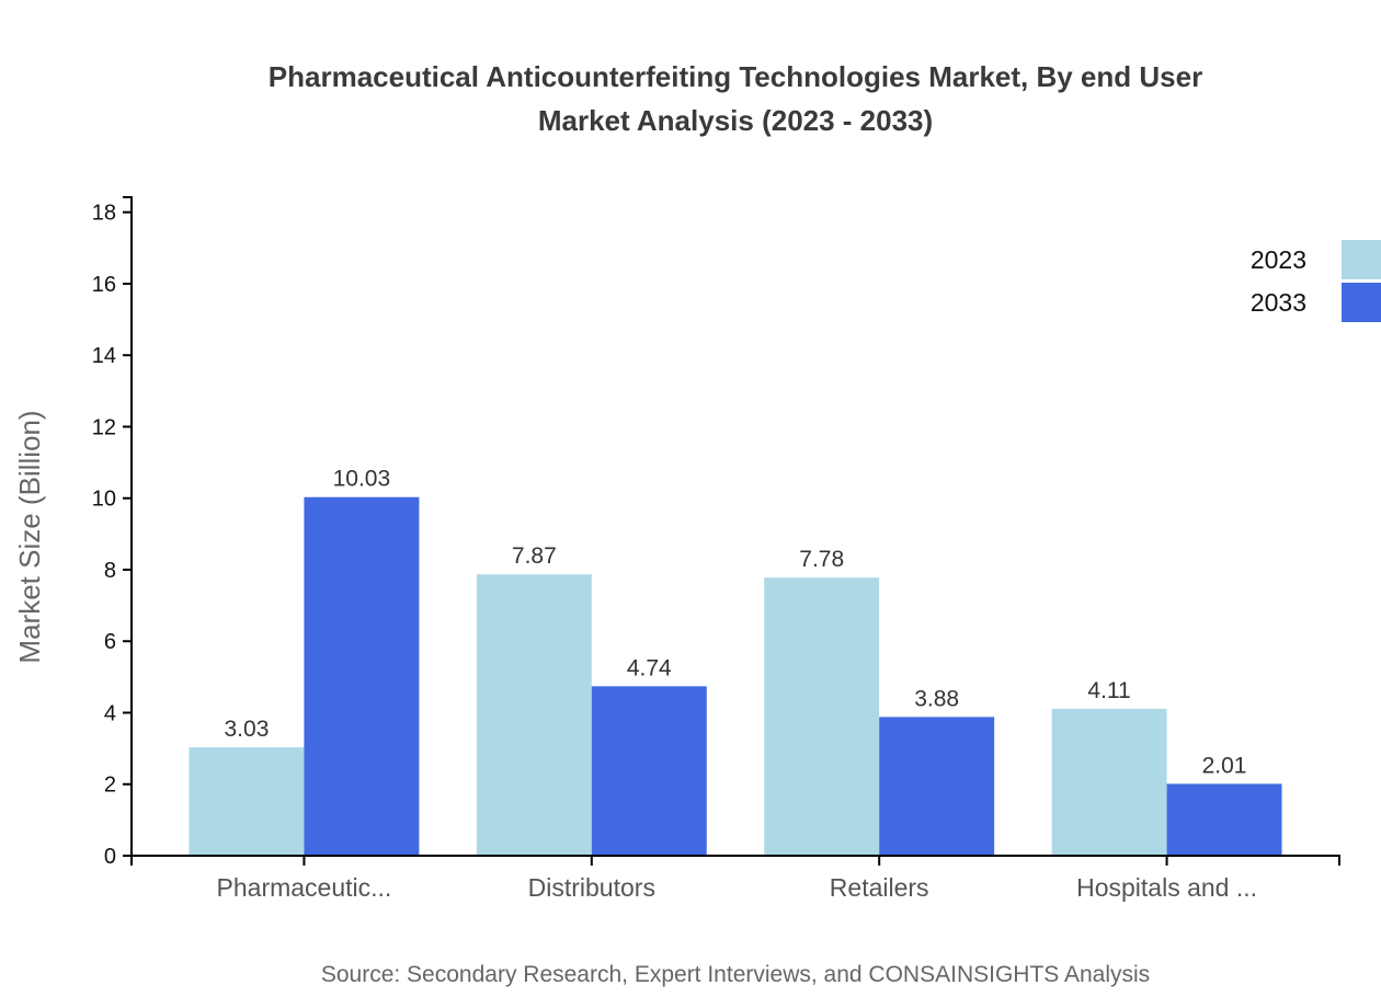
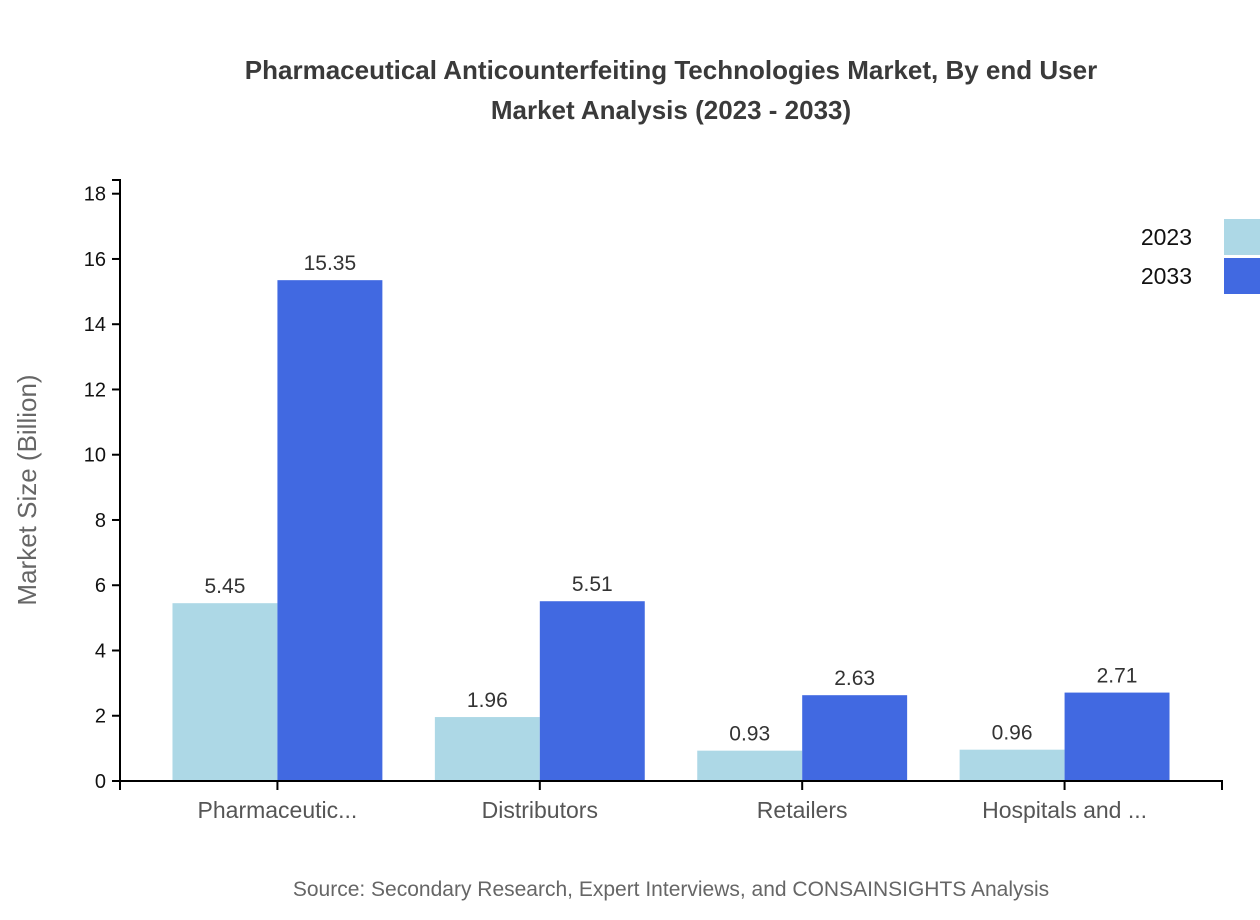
2023/Pharmaceutic...: 3.03 -> 5.45
2033/Pharmaceutic...: 10.03 -> 15.35
2023/Distributors: 7.87 -> 1.96
2033/Distributors: 4.74 -> 5.51
2023/Retailers: 7.78 -> 0.93
2033/Retailers: 3.88 -> 2.63
2023/Hospitals and ...: 4.11 -> 0.96
2033/Hospitals and ...: 2.01 -> 2.71
